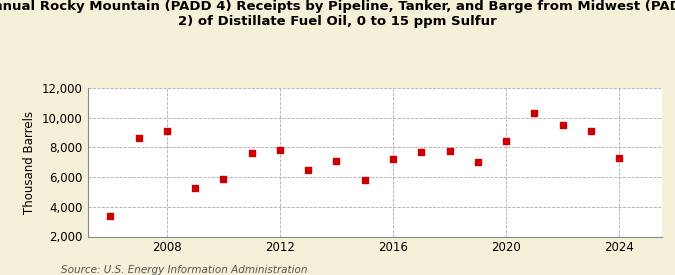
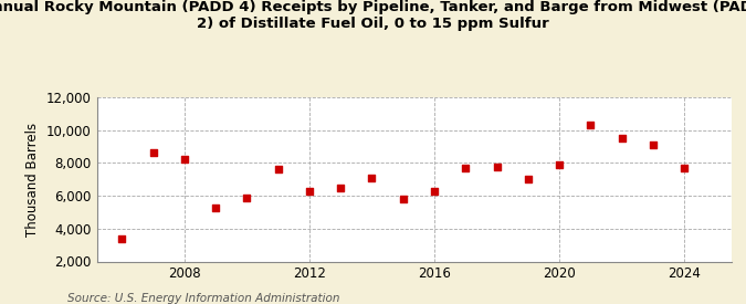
2008: 9,100 -> 8,200
2012: 7,800 -> 6,300
2016: 7,200 -> 6,300
2020: 8,400 -> 7,900
2024: 7,300 -> 7,700
